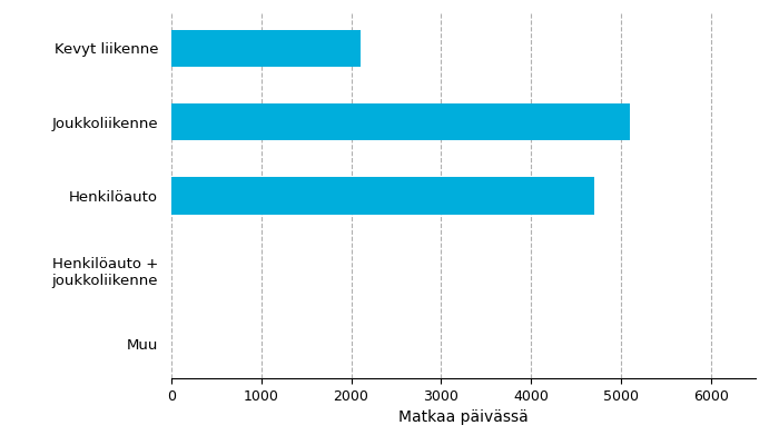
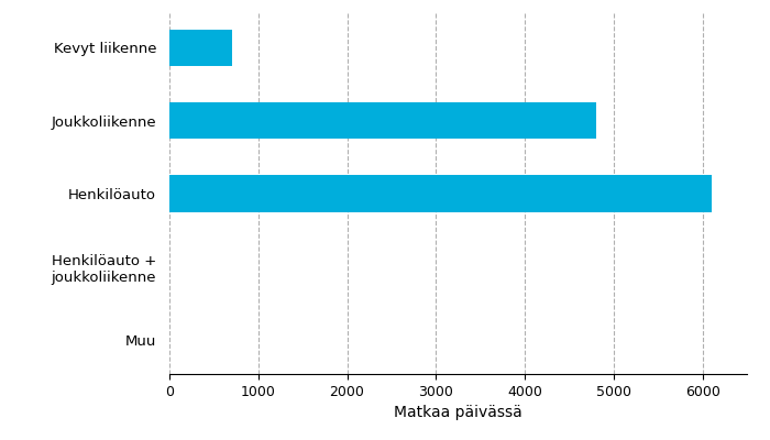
Kevyt liikenne: 2100 -> 700
Joukkoliikenne: 5100 -> 4800
Henkilöauto: 4700 -> 6100
